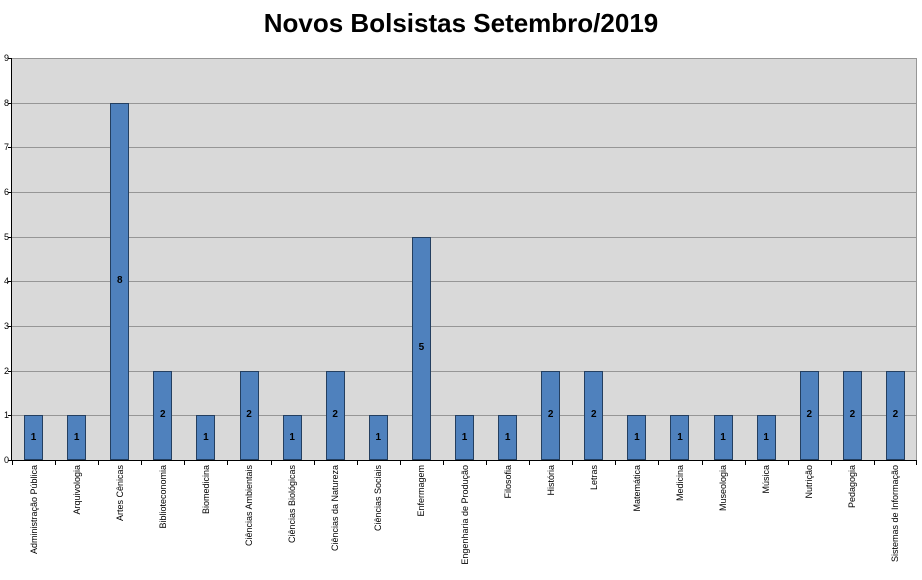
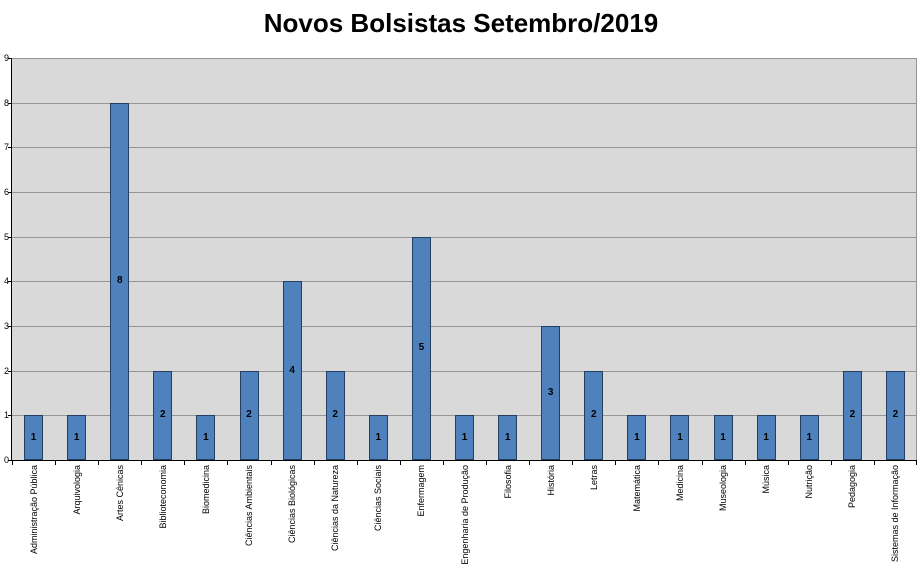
Ciências Biológicas: 1 -> 4
História: 2 -> 3
Nutrição: 2 -> 1
